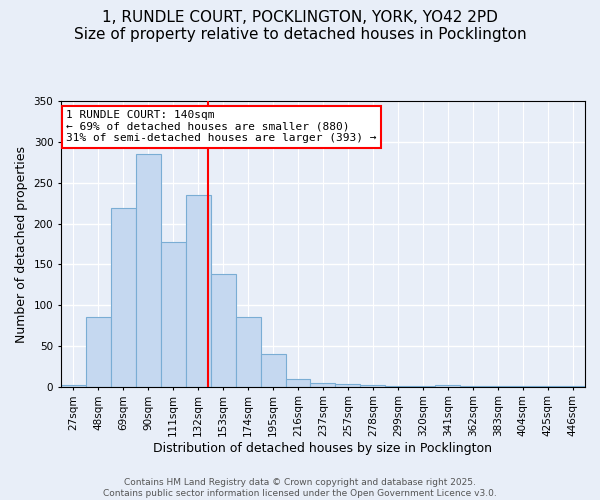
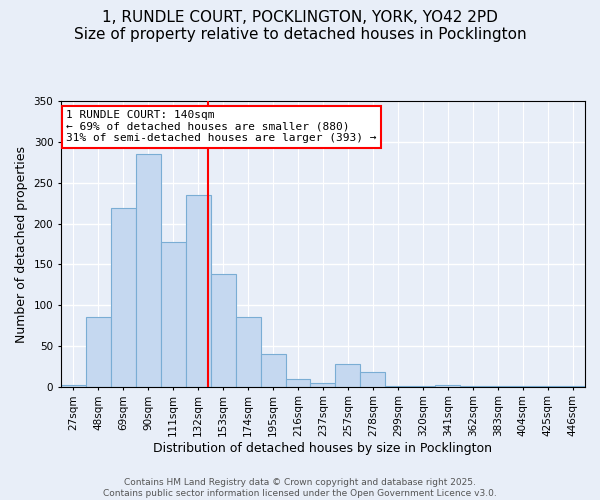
257sqm: 3 -> 28
278sqm: 2 -> 18
